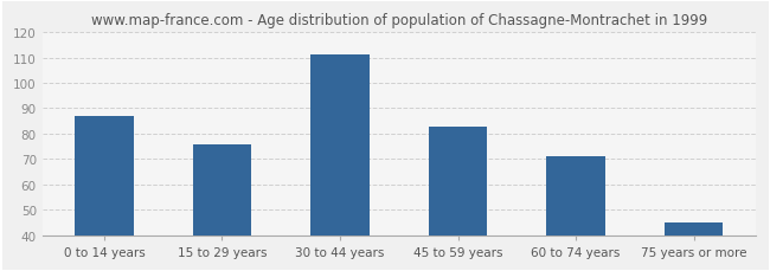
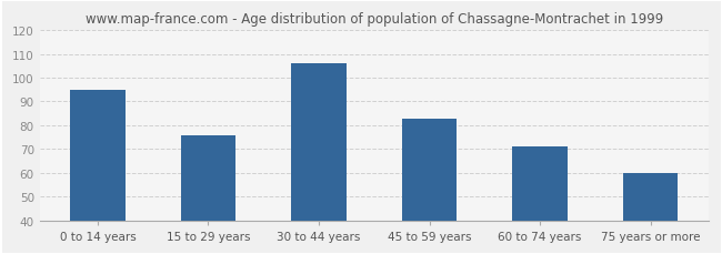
0 to 14 years: 87 -> 95
30 to 44 years: 111 -> 106
75 years or more: 45 -> 60
